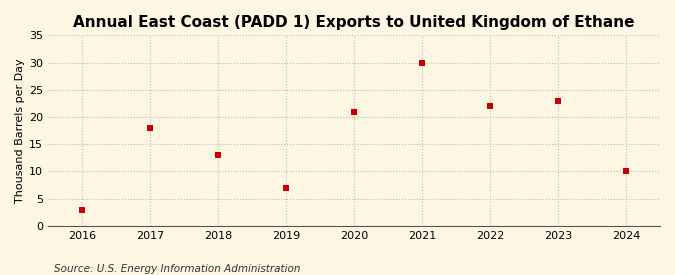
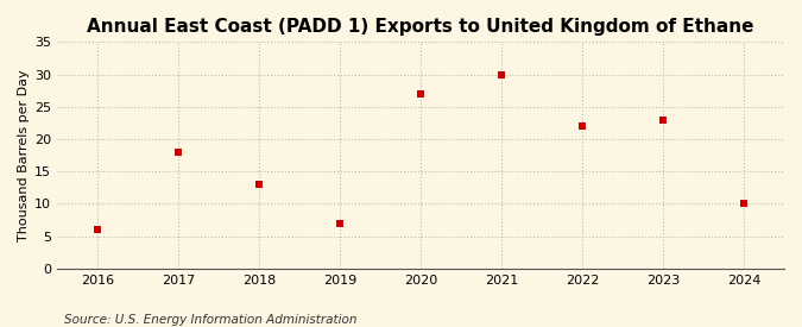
2016: 3 -> 6
2020: 21 -> 27
